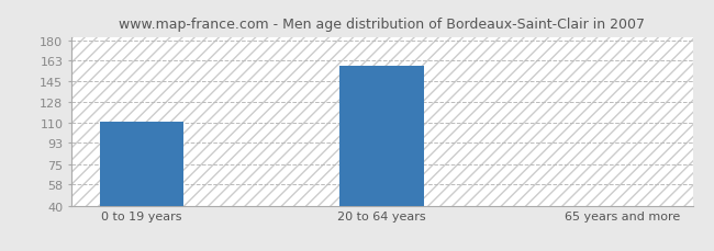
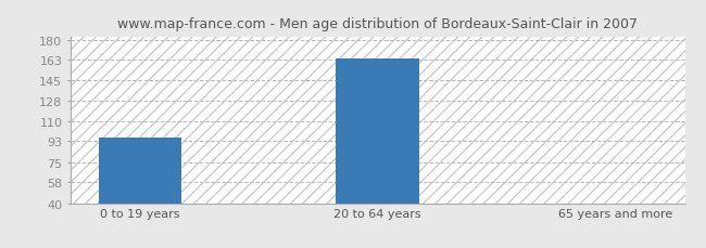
0 to 19 years: 111 -> 96
20 to 64 years: 158 -> 164
